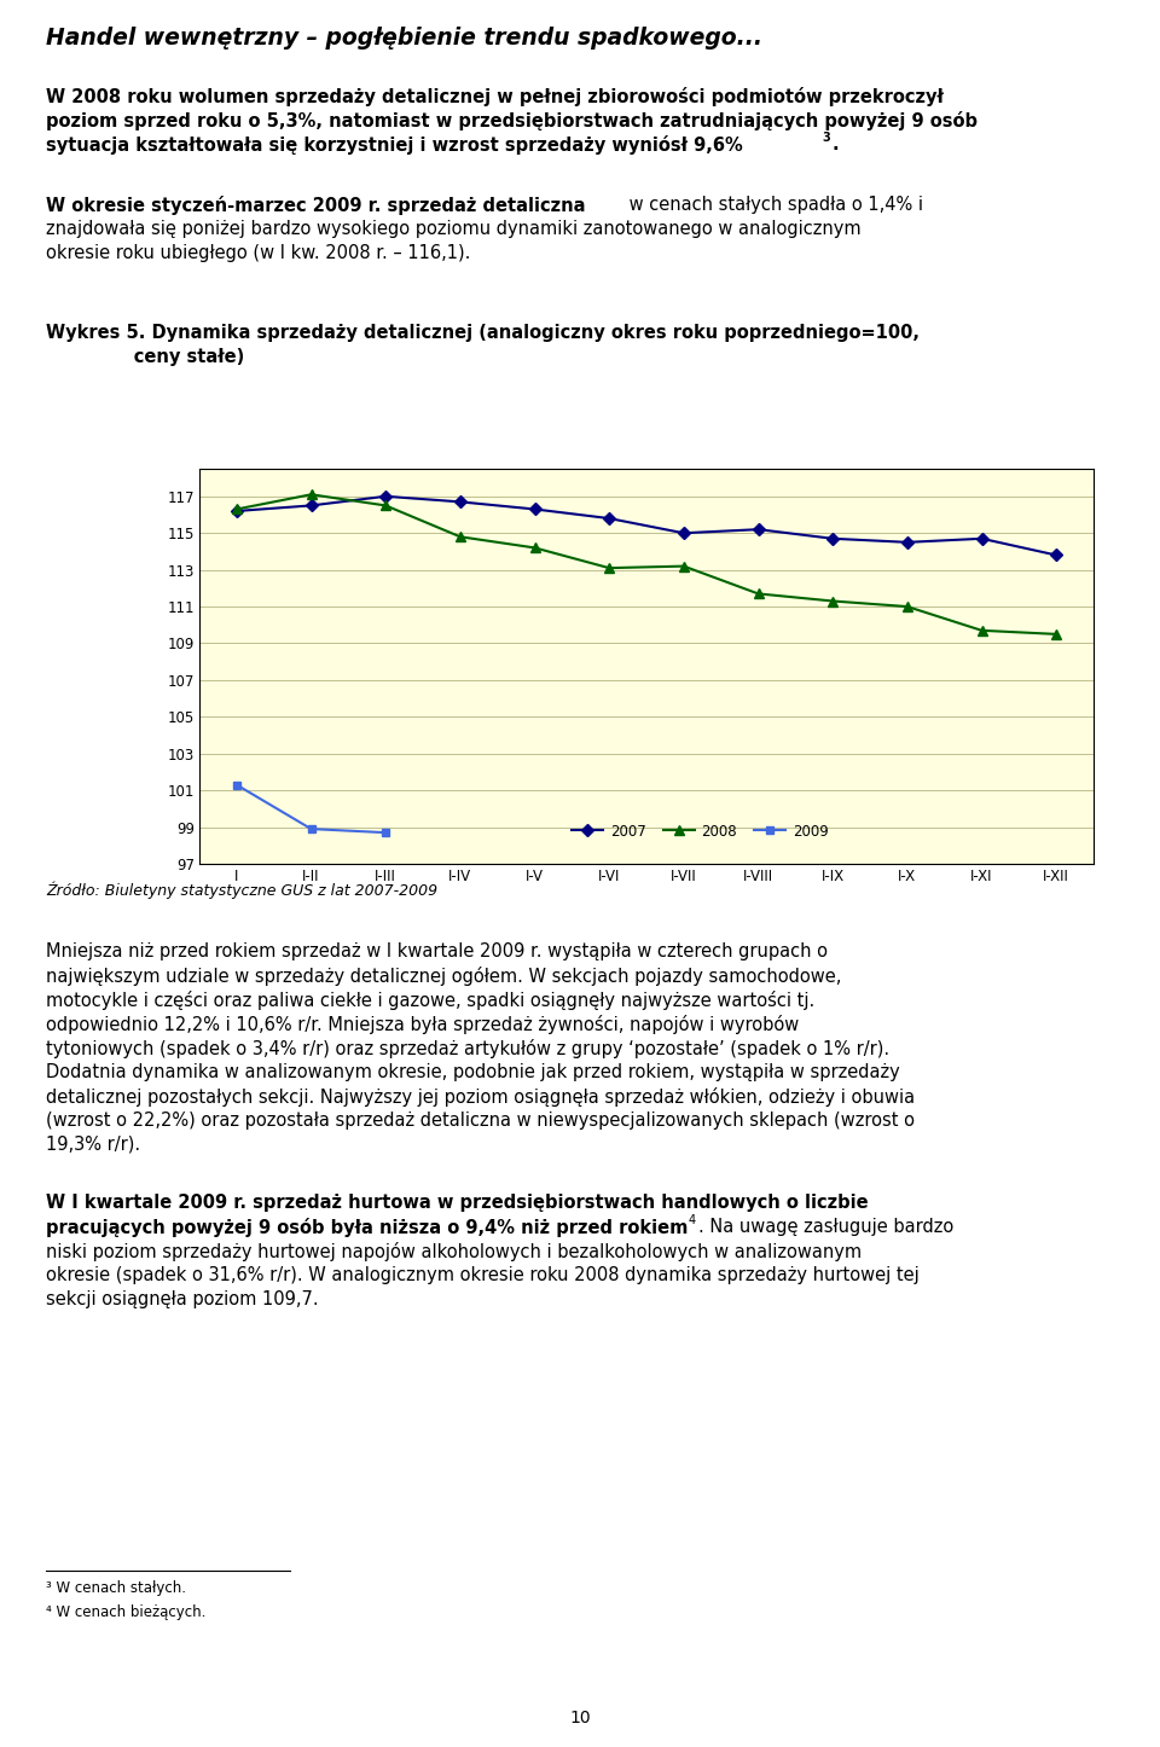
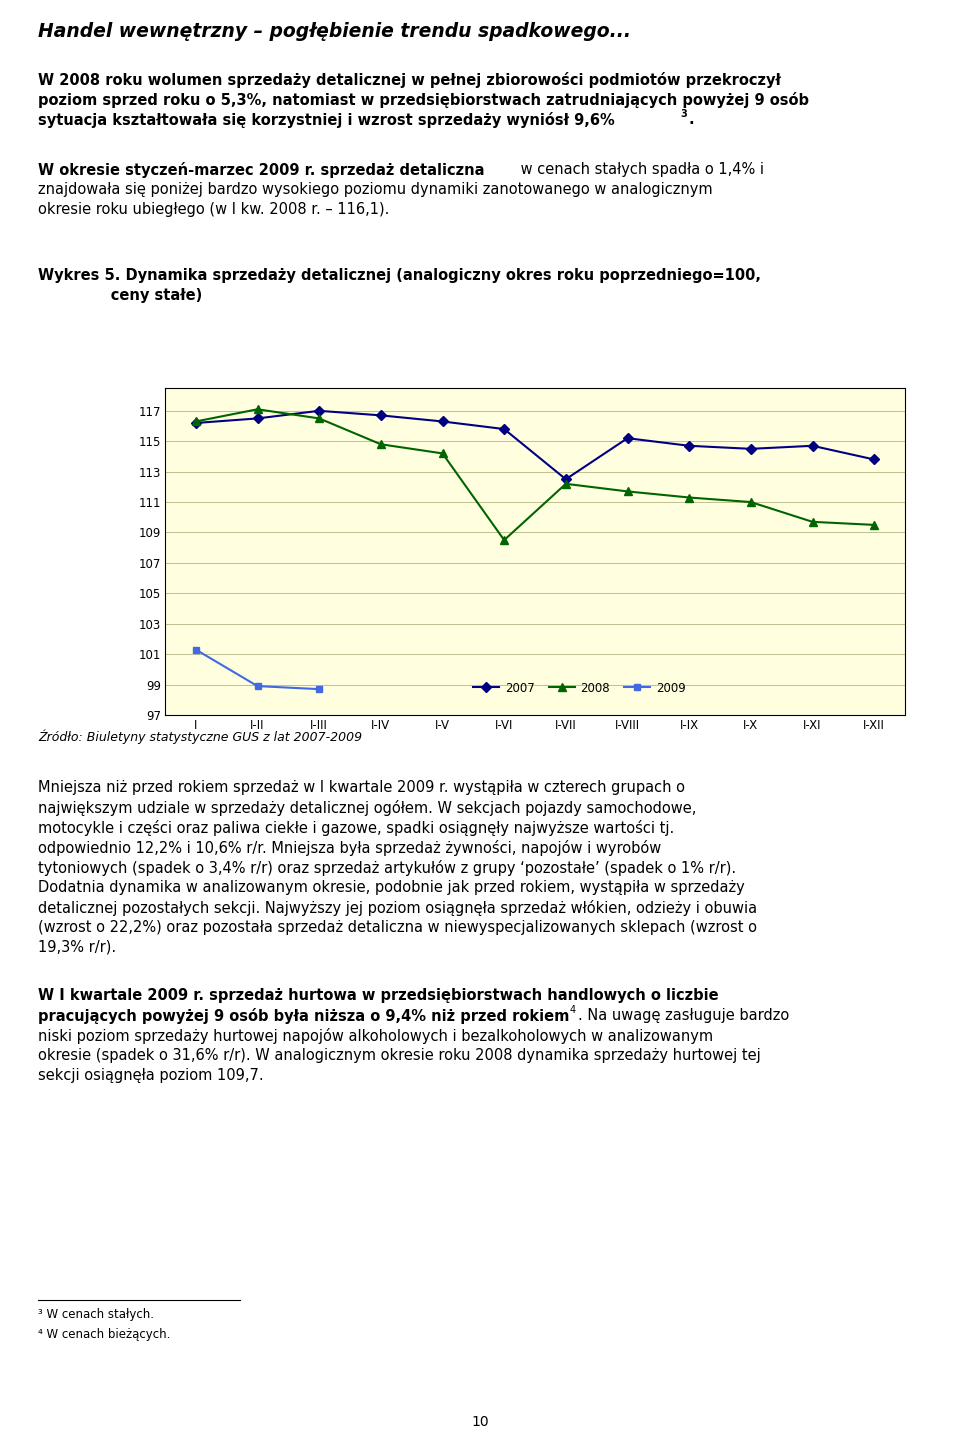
2008/I-VI: 113.1 -> 108.5
2007/I-VII: 115.0 -> 112.5
2008/I-VII: 113.2 -> 112.2
